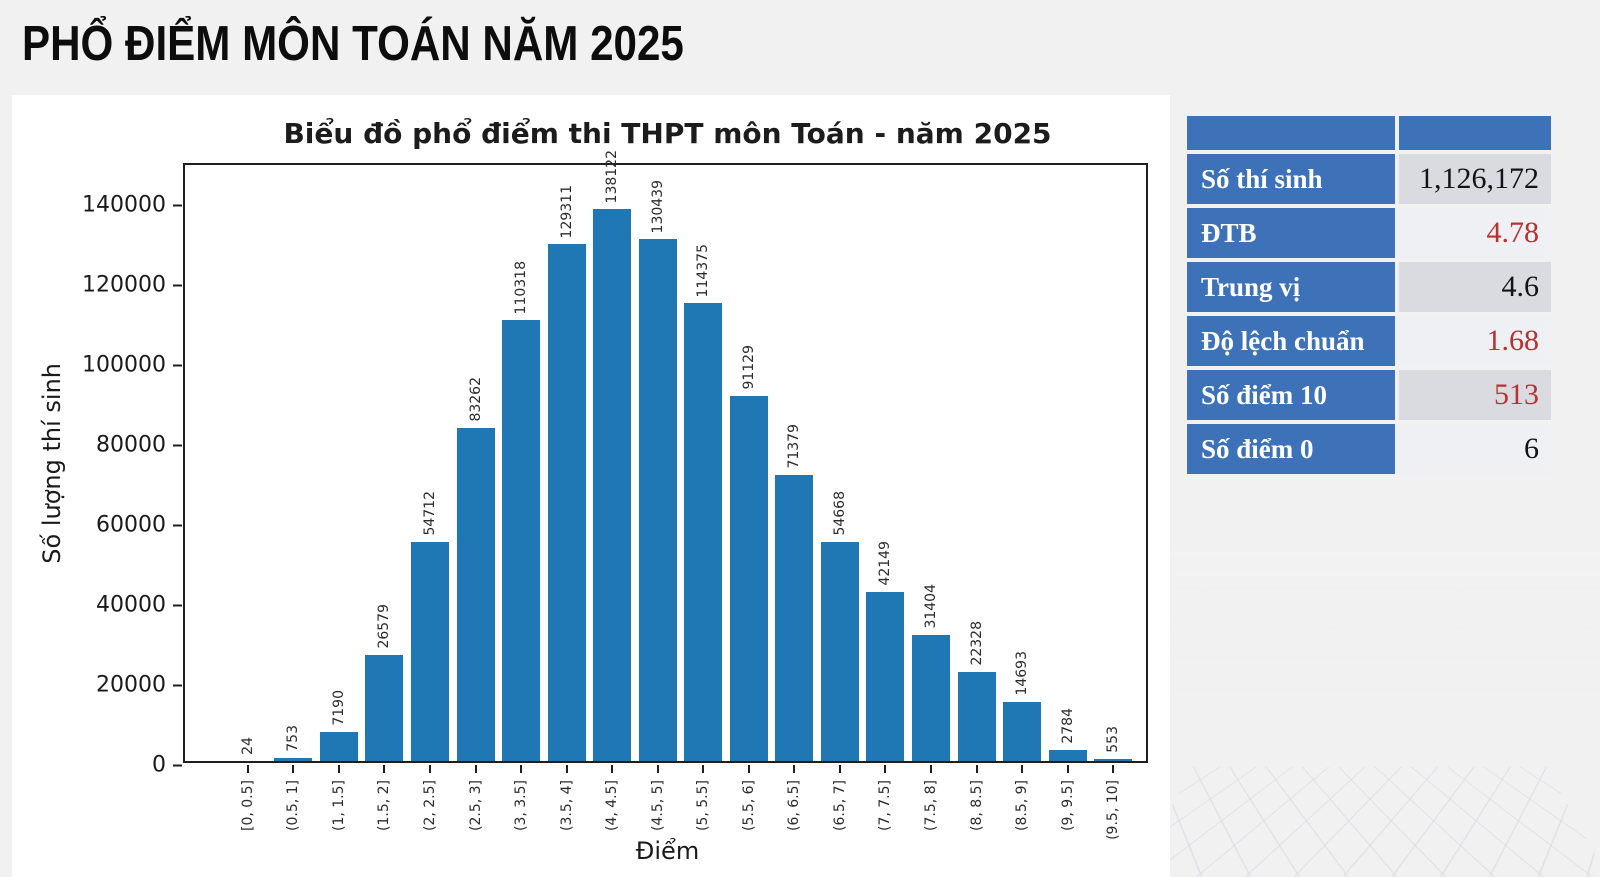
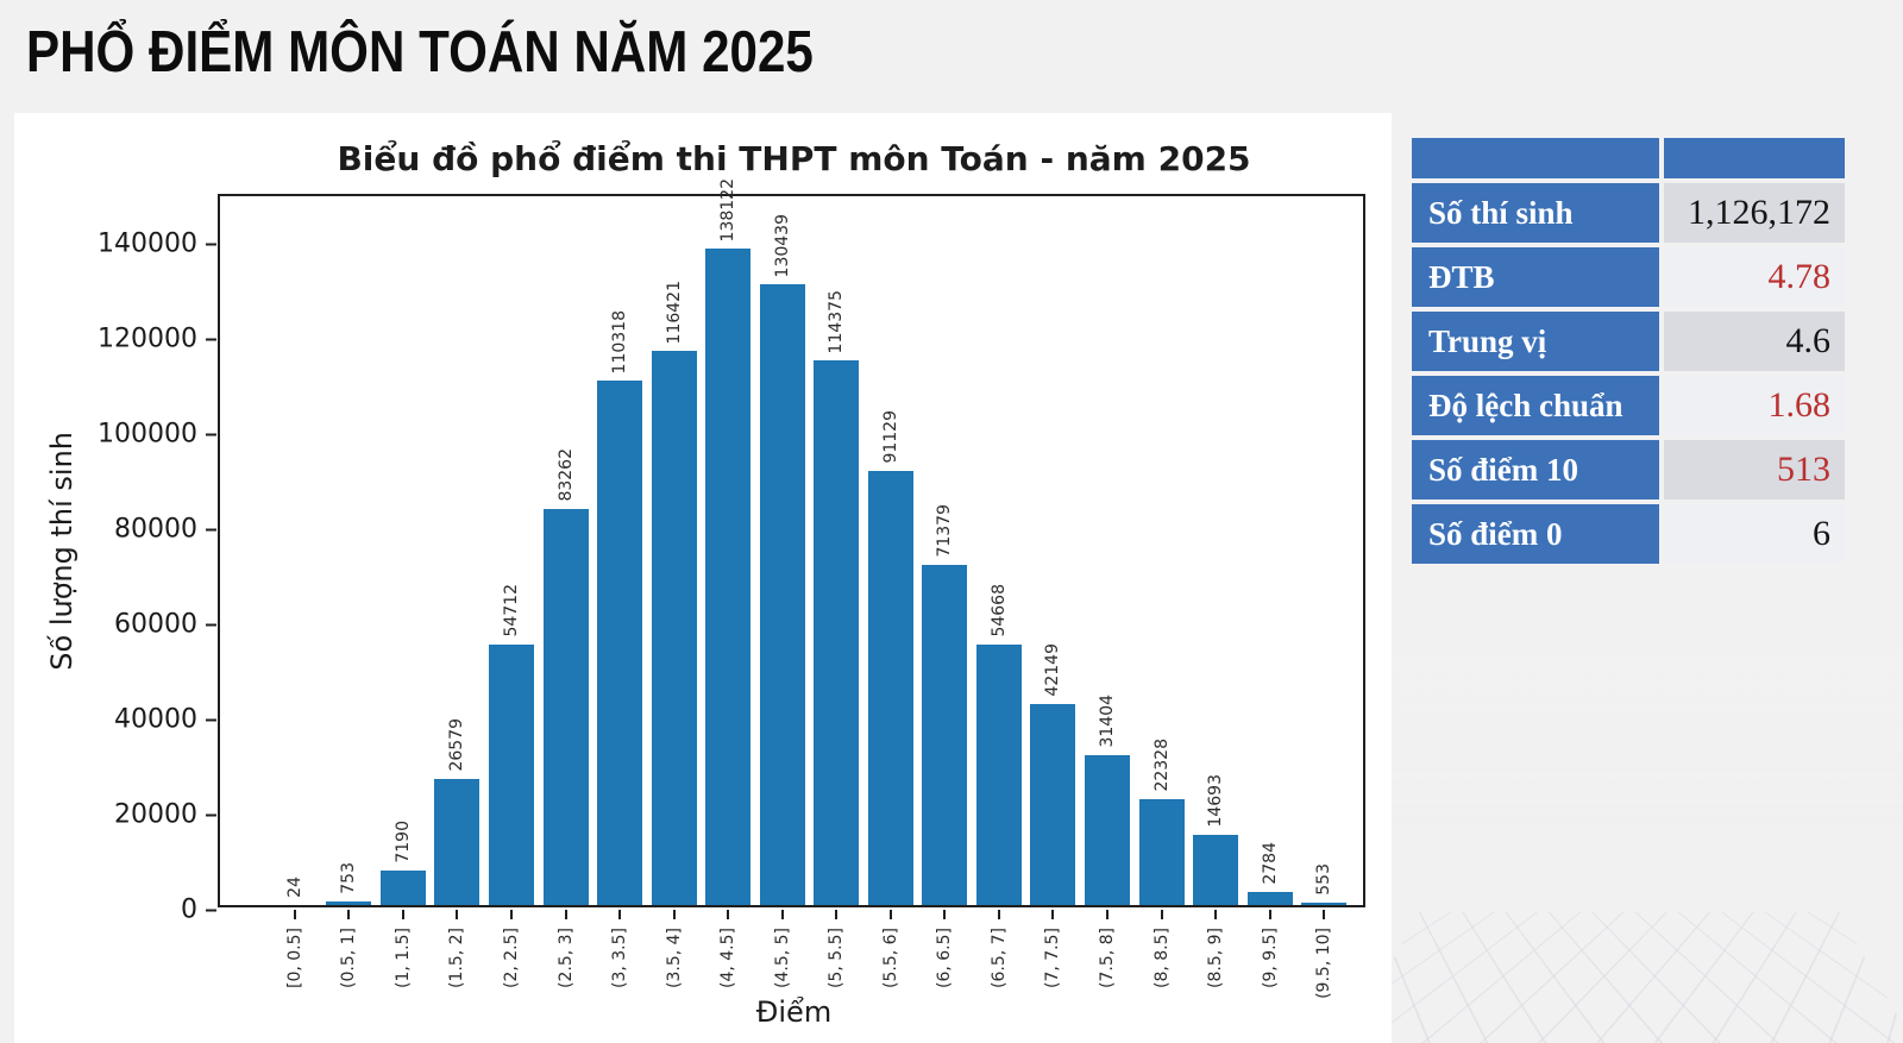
(3.5, 4]: 129311 -> 116421
